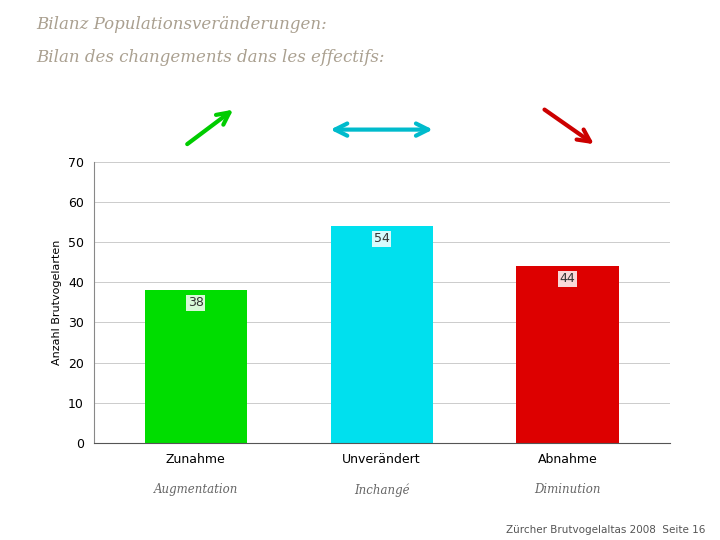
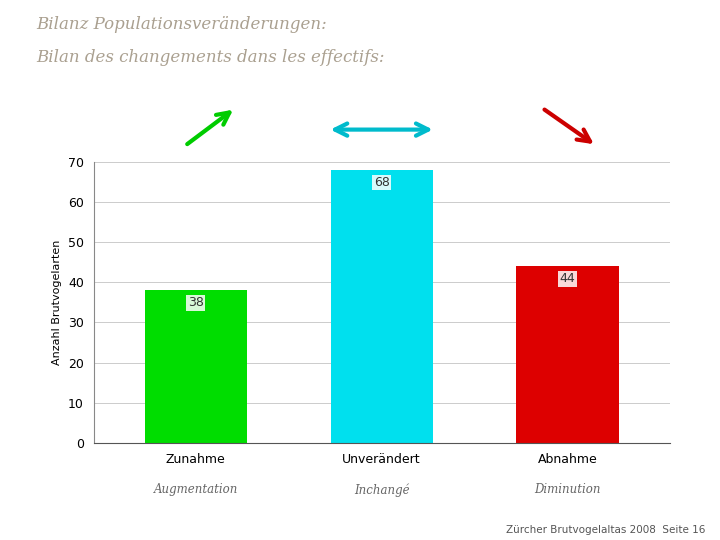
Unverändert: 54 -> 68
